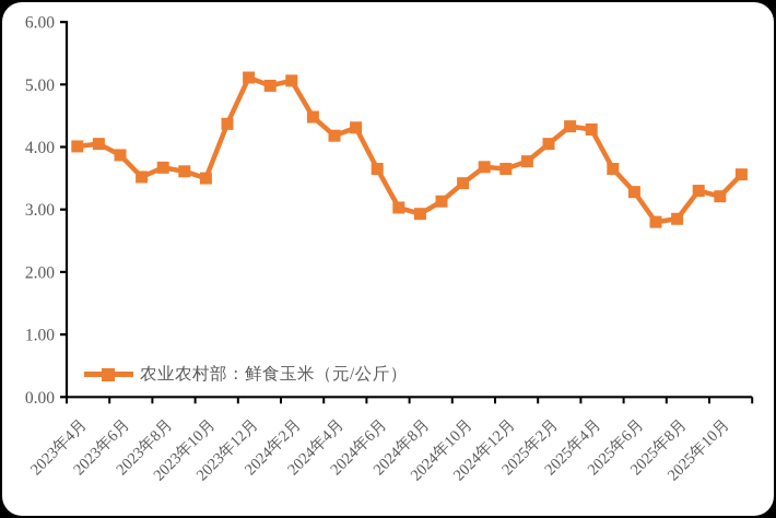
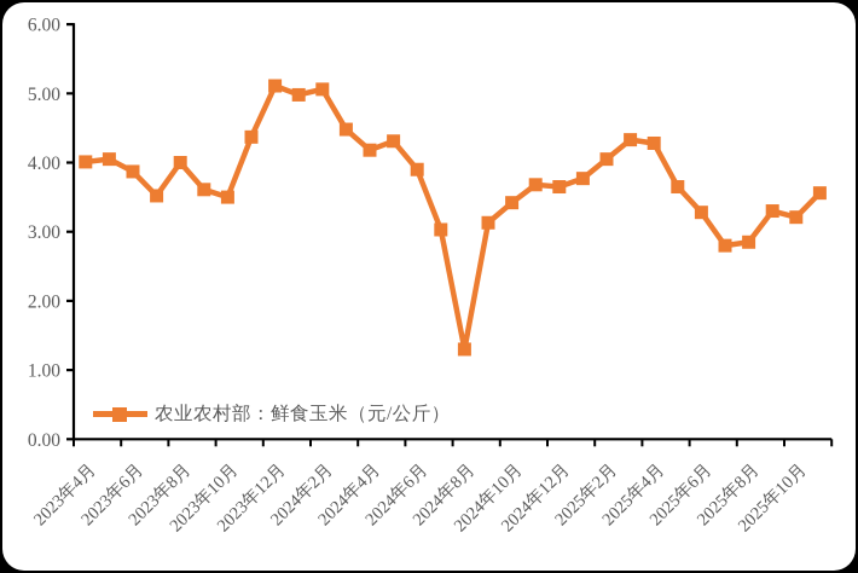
2023年8月: 3.7 -> 4.0
2024年6月: 3.6 -> 3.9
2024年8月: 2.9 -> 1.3
